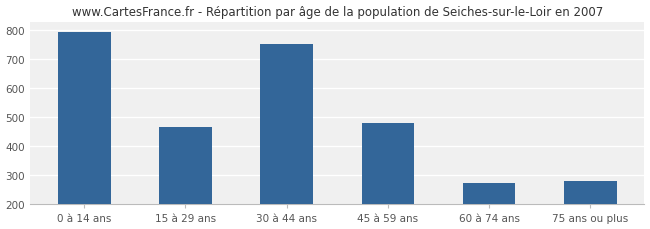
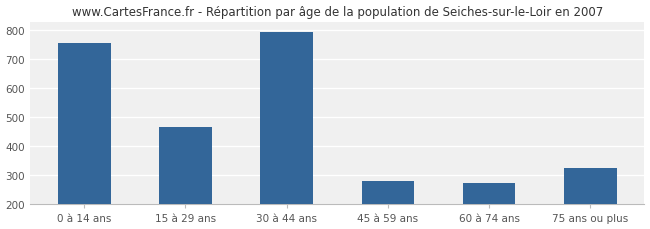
0 à 14 ans: 793 -> 755
30 à 44 ans: 754 -> 795
45 à 59 ans: 479 -> 280
75 ans ou plus: 280 -> 325
